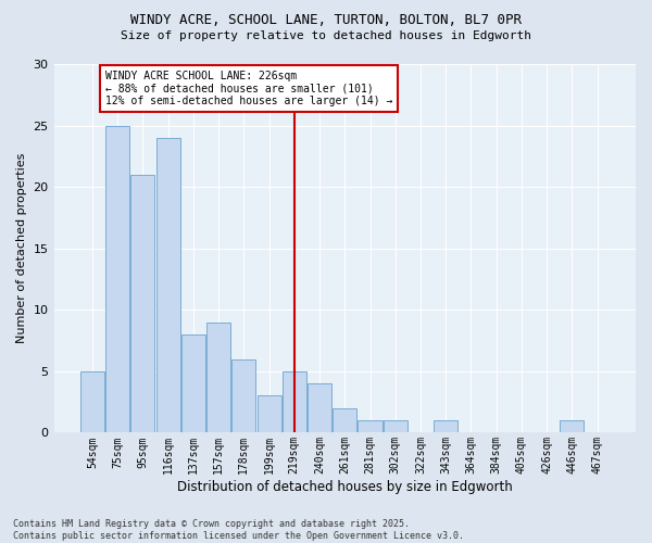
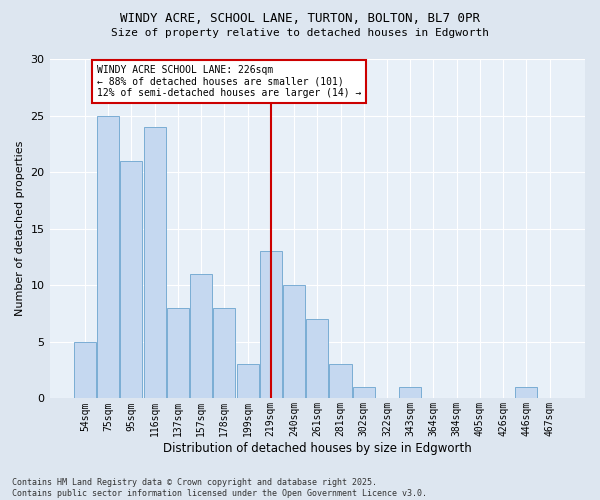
157sqm: 9 -> 11
178sqm: 6 -> 8
219sqm: 5 -> 13
240sqm: 4 -> 10
261sqm: 2 -> 7
281sqm: 1 -> 3
